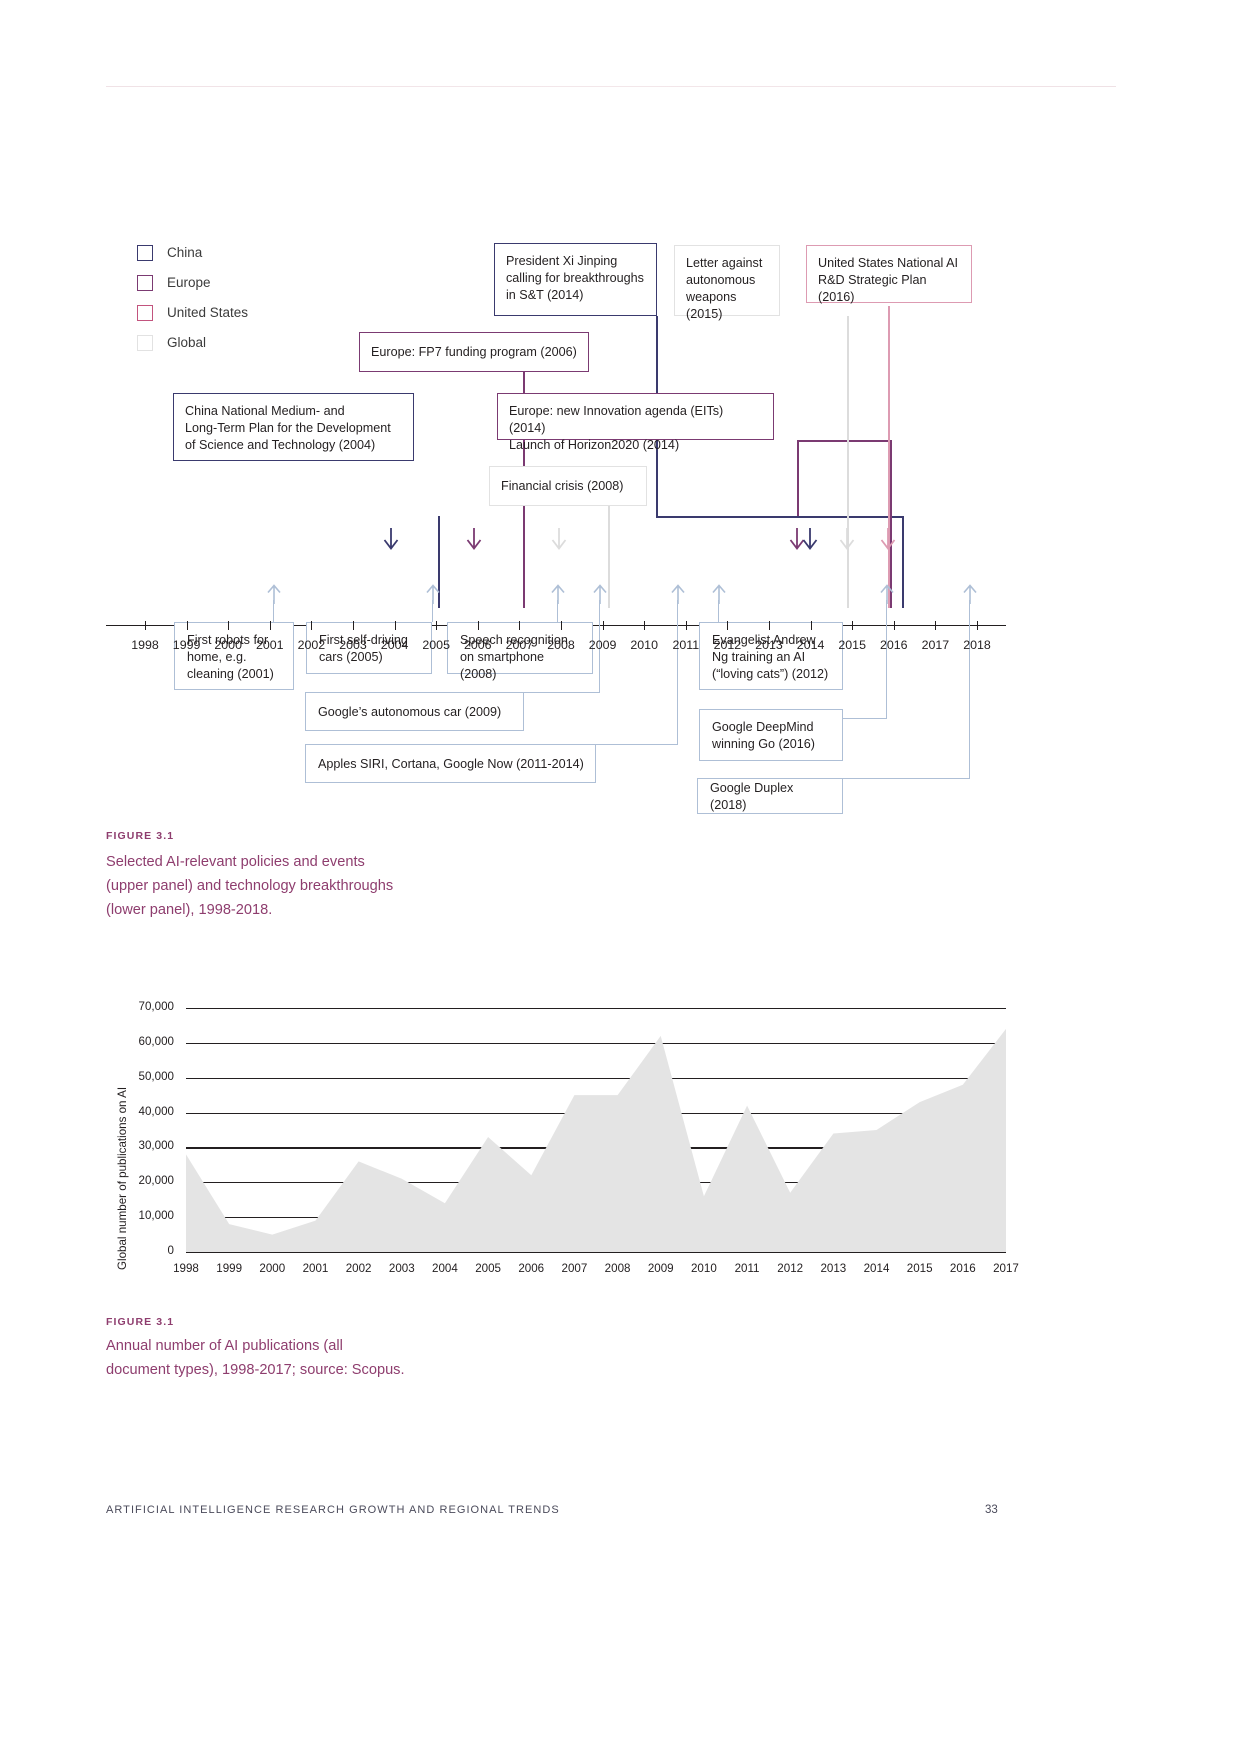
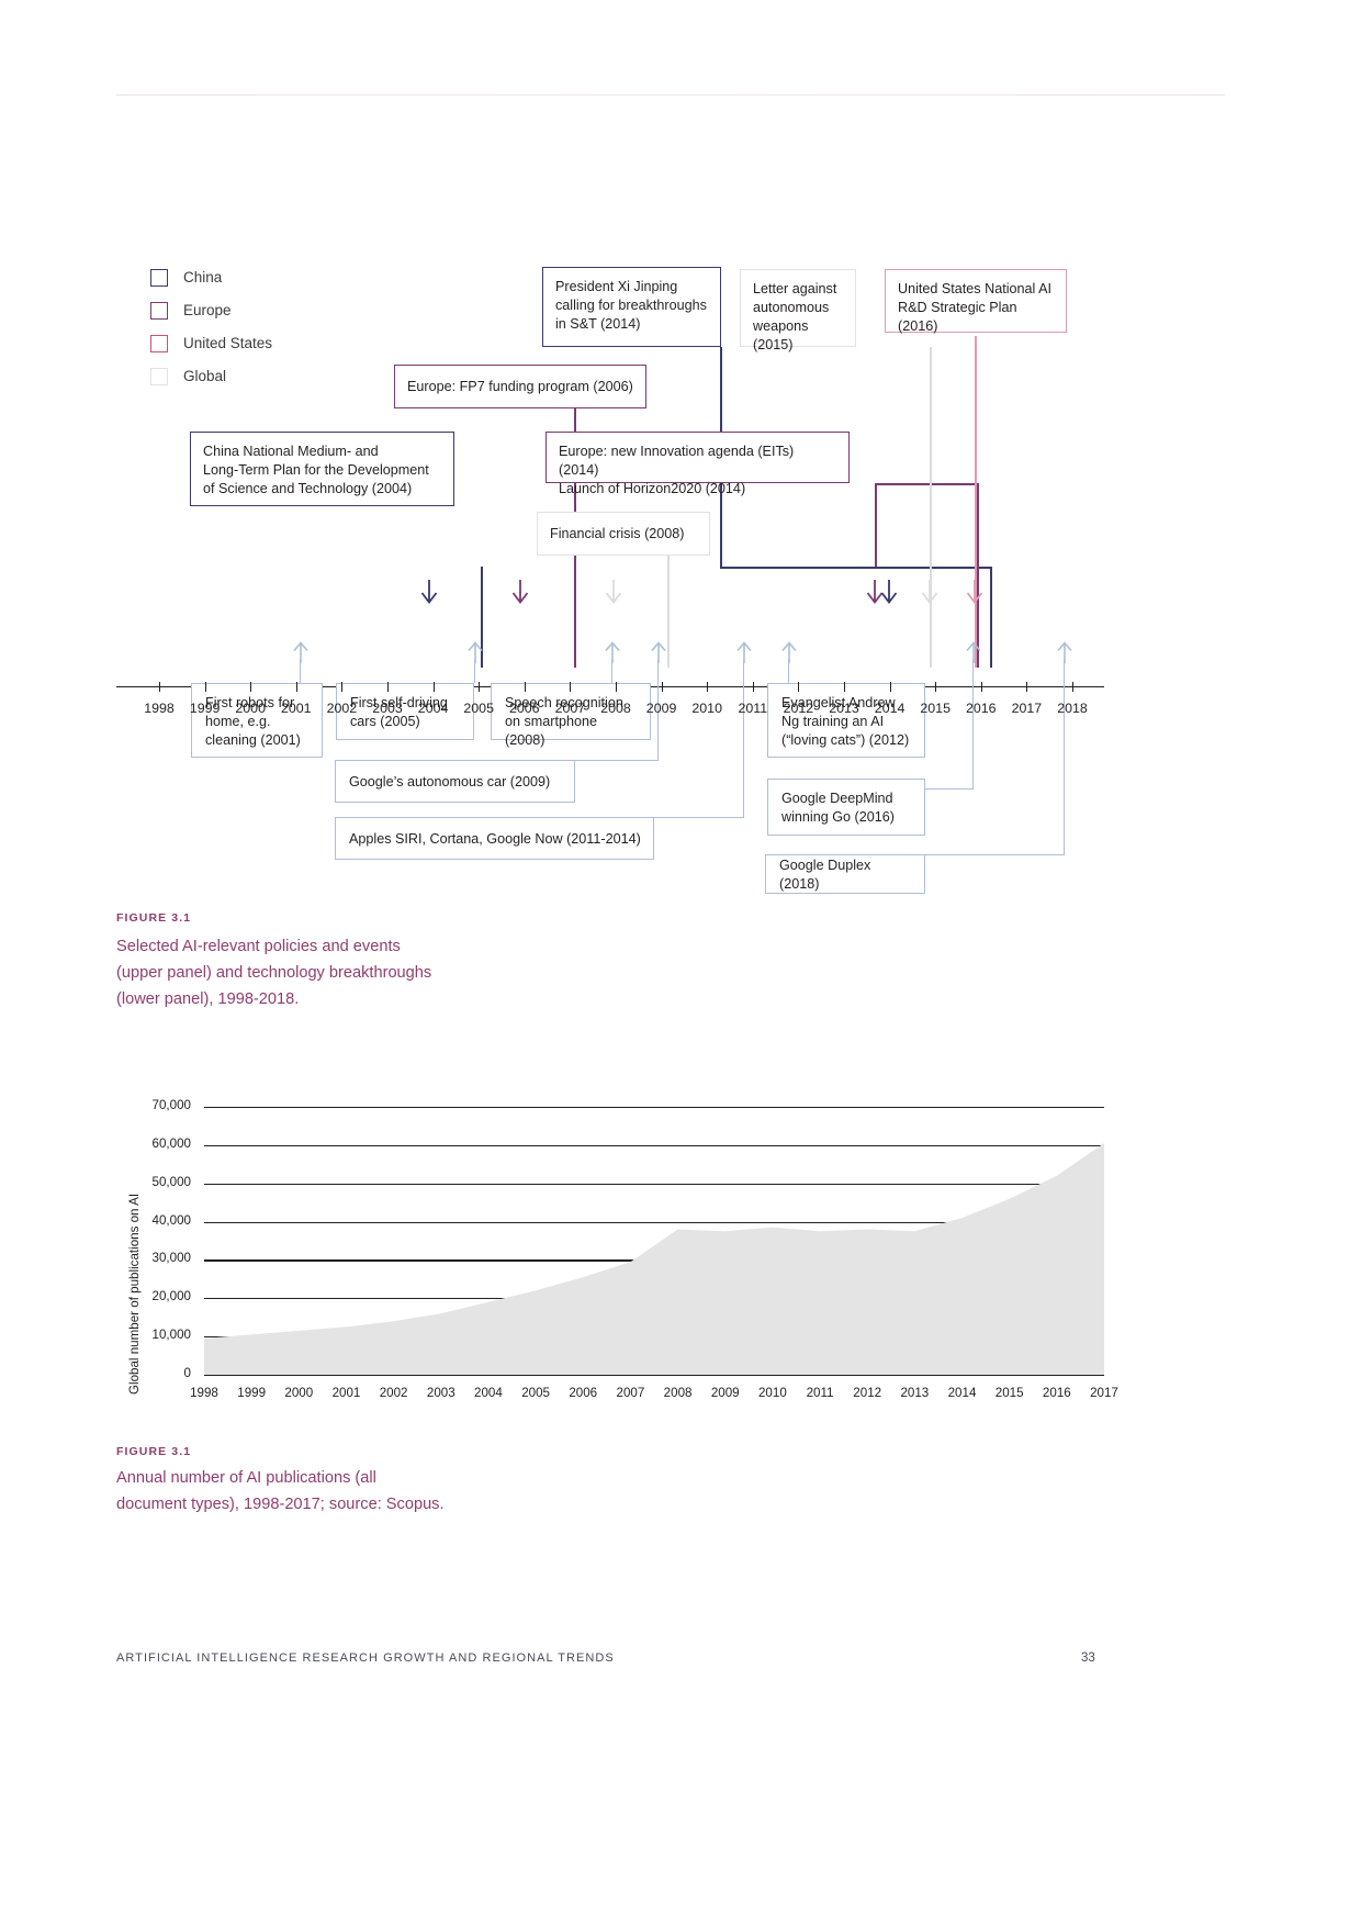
1998: 28000 -> 10000
1999: 8000 -> 10000
2000: 5000 -> 12000
2001: 9000 -> 12000
2002: 26000 -> 14000
2003: 21000 -> 16000
2004: 14000 -> 19000
2005: 33000 -> 22000
2006: 22000 -> 26000
2007: 45000 -> 30000
2008: 45000 -> 38000
2009: 62000 -> 38000
2010: 16000 -> 38000
2011: 42000 -> 38000
2012: 17000 -> 38000
2013: 34000 -> 38000
2014: 35000 -> 41000
2015: 43000 -> 46000
2016: 48000 -> 52000
2017: 64000 -> 60000
